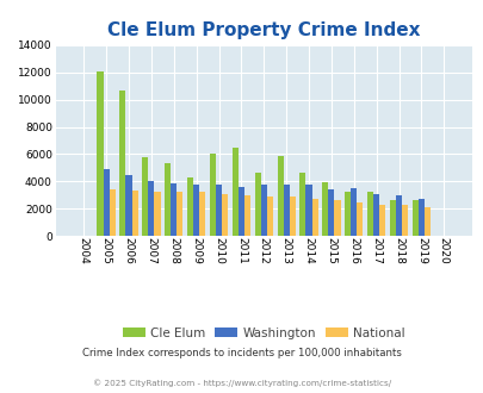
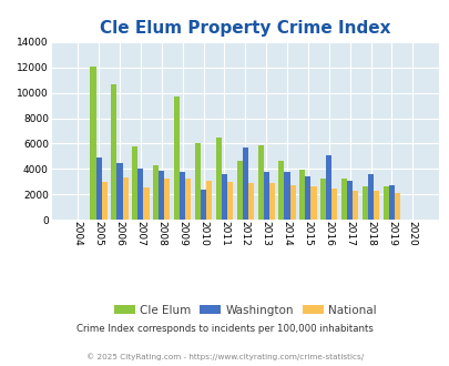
National/2005: 3400 -> 3000
National/2007: 3200 -> 2500
Cle Elum/2008: 5300 -> 4300
Cle Elum/2009: 4200 -> 9700
Washington/2010: 3800 -> 2400
Washington/2012: 3800 -> 5700
Washington/2016: 3500 -> 5100
Washington/2018: 3000 -> 3600
